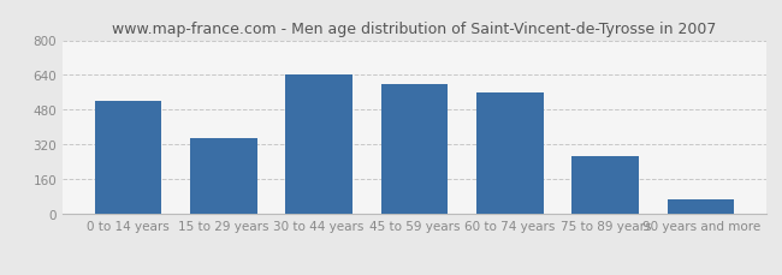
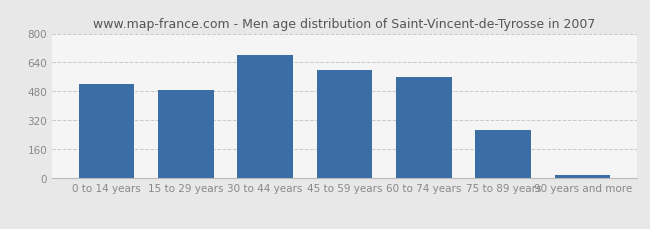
15 to 29 years: 350 -> 490
30 to 44 years: 640 -> 680
90 years and more: 70 -> 20
